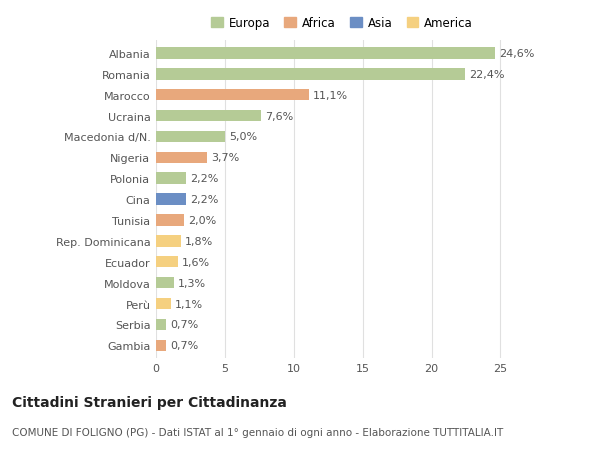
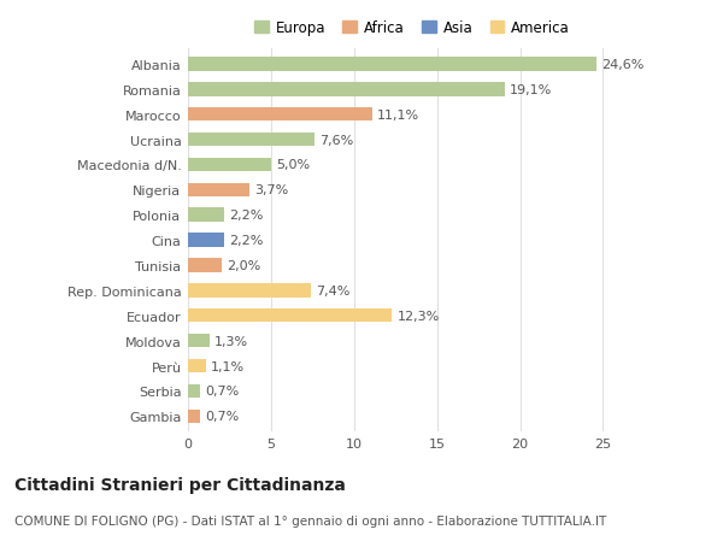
Romania: 22,4% -> 19,1%
Rep. Dominicana: 1,8% -> 7,4%
Ecuador: 1,6% -> 12,3%
